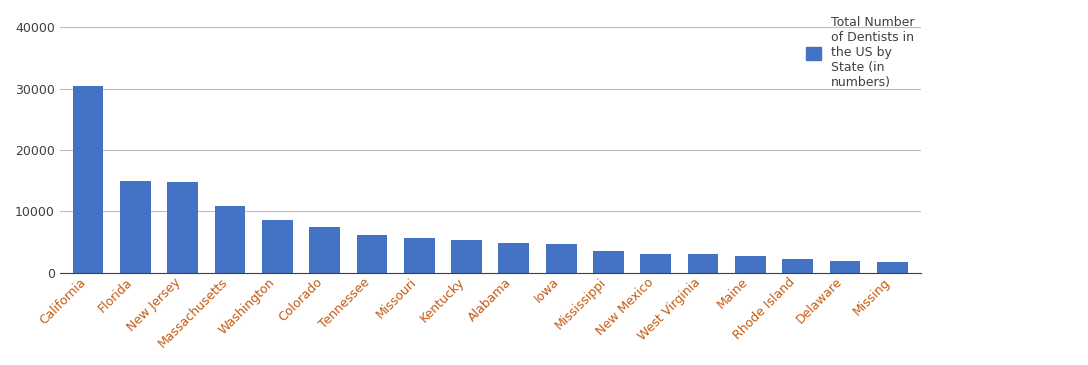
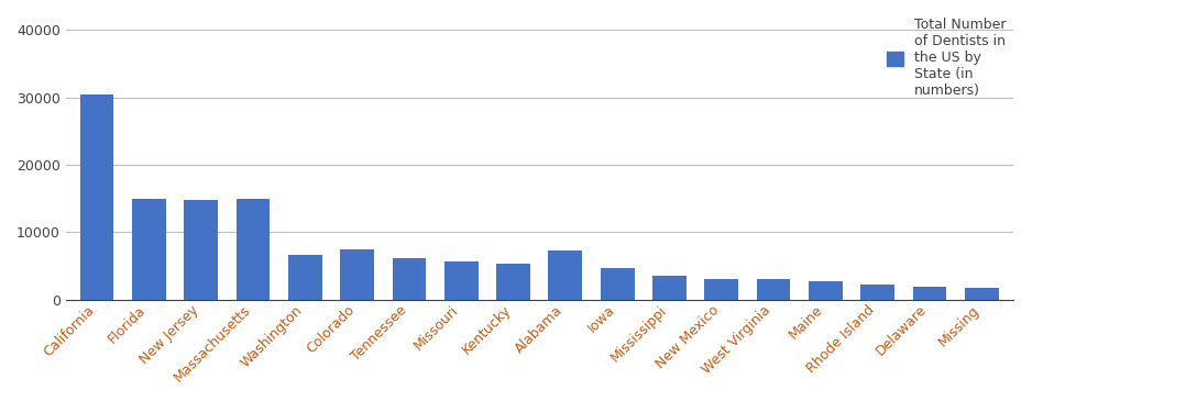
Massachusetts: 10800 -> 15000
Washington: 8600 -> 6600
Alabama: 4900 -> 7200
